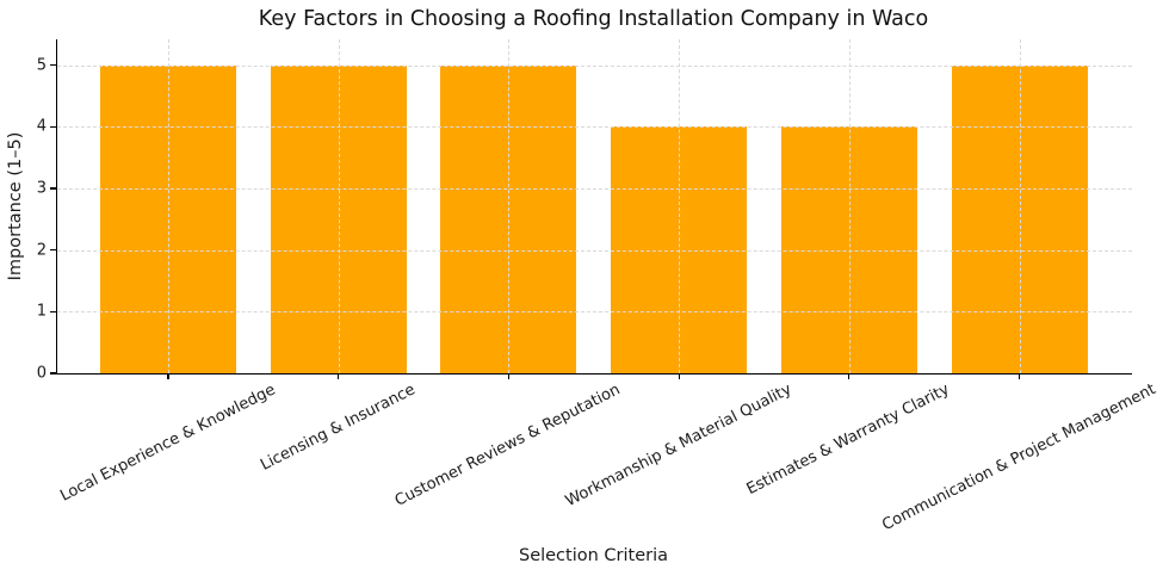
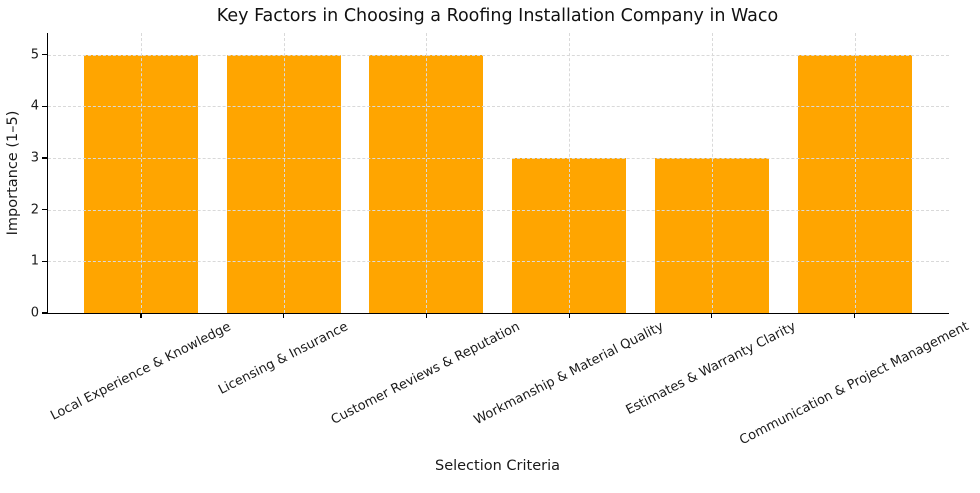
Workmanship & Material Quality: 4 -> 3
Estimates & Warranty Clarity: 4 -> 3
